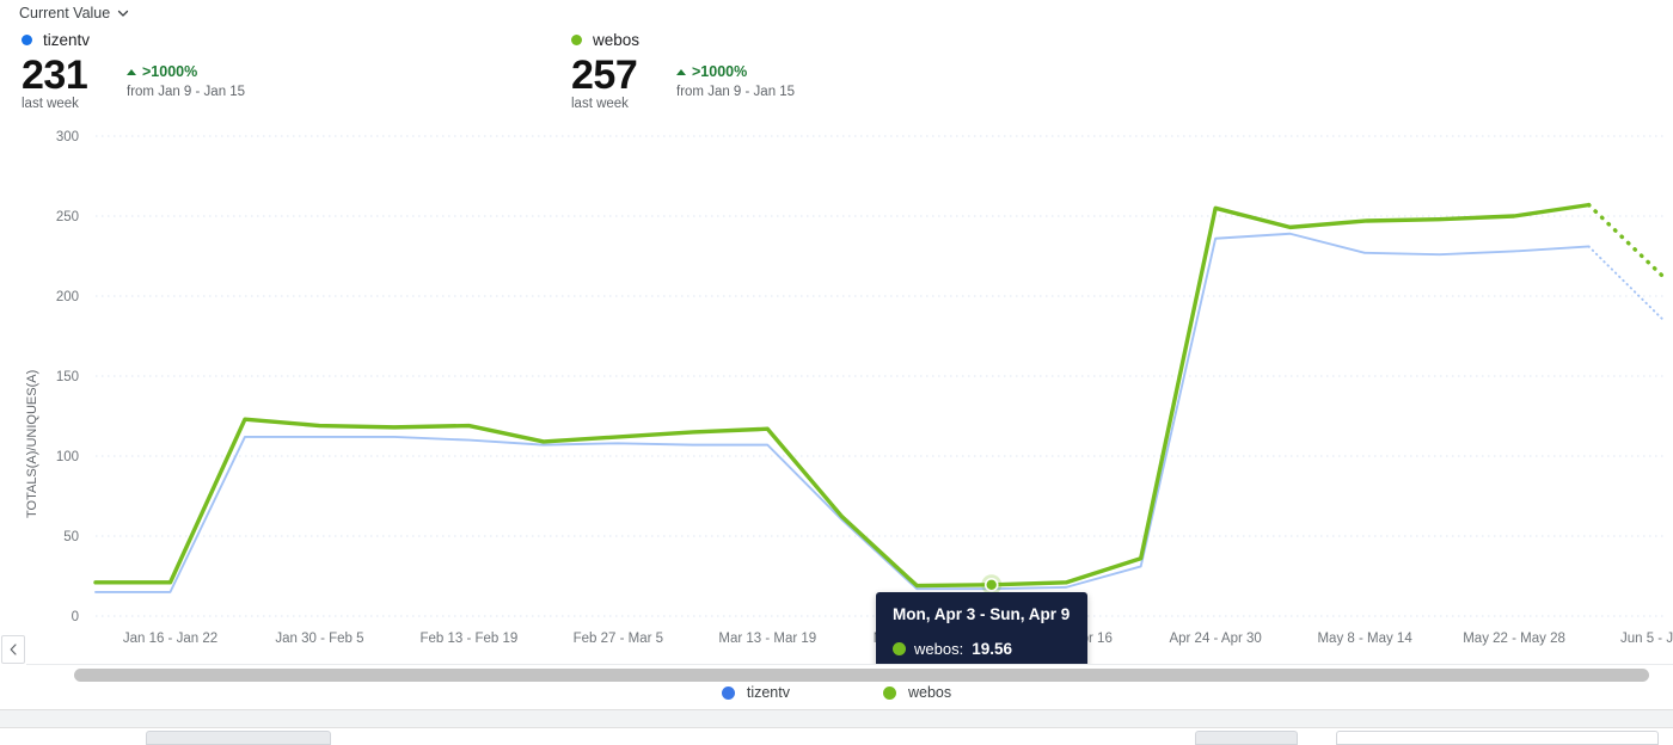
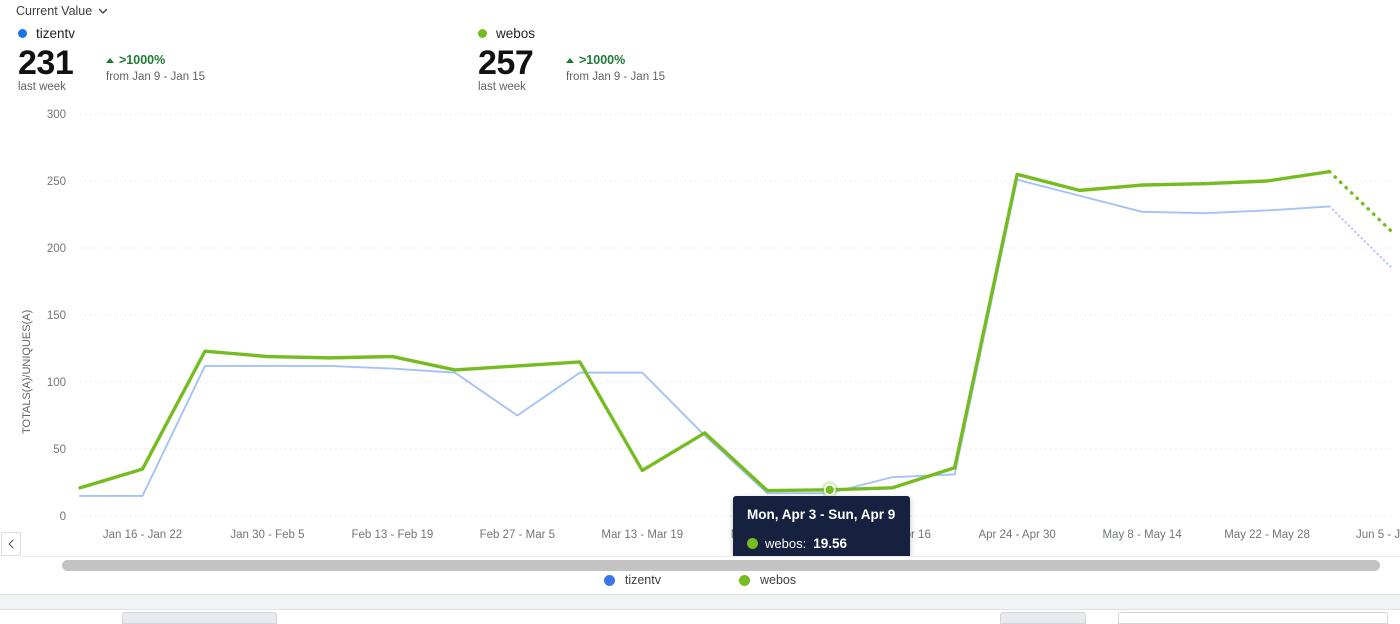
webos/Jan 16 - Jan 22: 21 -> 35
tizentv/Feb 27 - Mar 5: 108 -> 75
webos/Mar 13 - Mar 19: 117 -> 34
tizentv/Apr 10 - Apr 16: 18 -> 29
tizentv/Apr 24 - Apr 30: 236 -> 251
